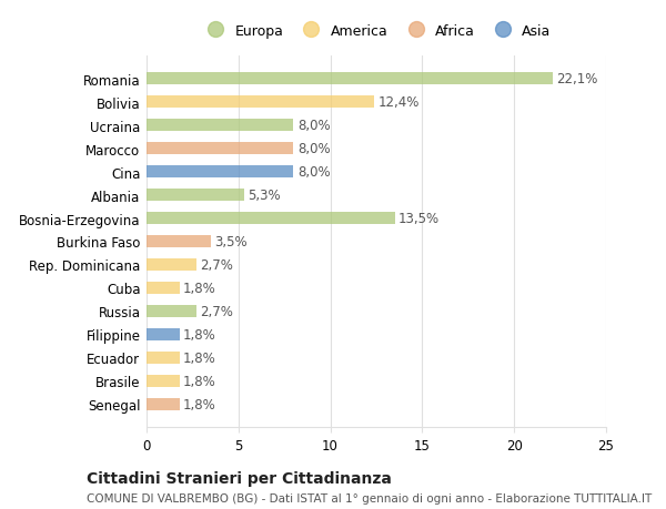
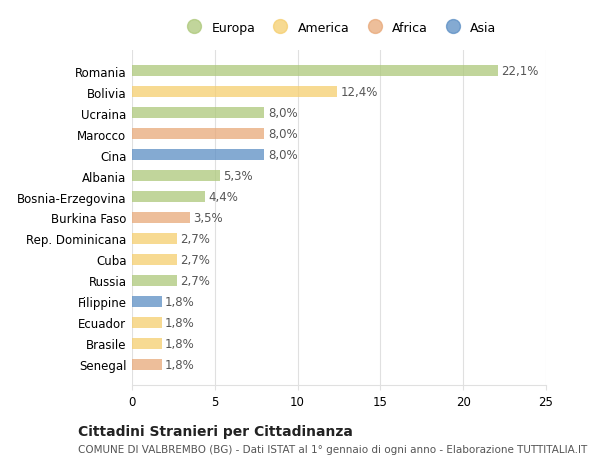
Bosnia-Erzegovina: 13,5% -> 4,4%
Cuba: 1,8% -> 2,7%
